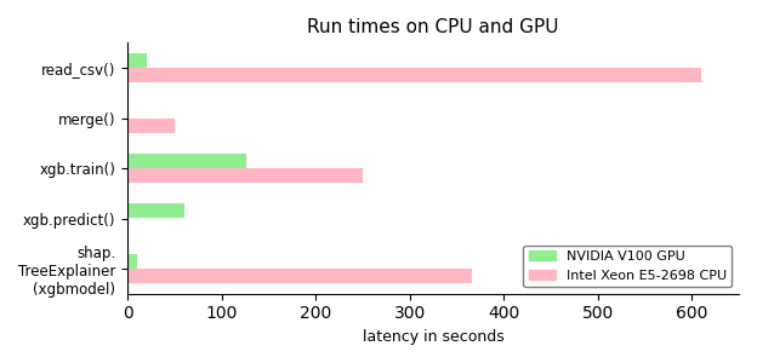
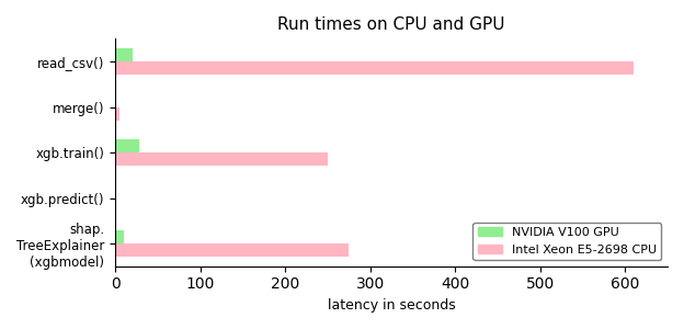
Intel Xeon E5-2698 CPU/merge(): 50 -> 5
NVIDIA V100 GPU/xgb.train(): 126 -> 28
NVIDIA V100 GPU/xgb.predict(): 60 -> 0
Intel Xeon E5-2698 CPU/shap. TreeExplainer (xgbmodel): 366 -> 275
